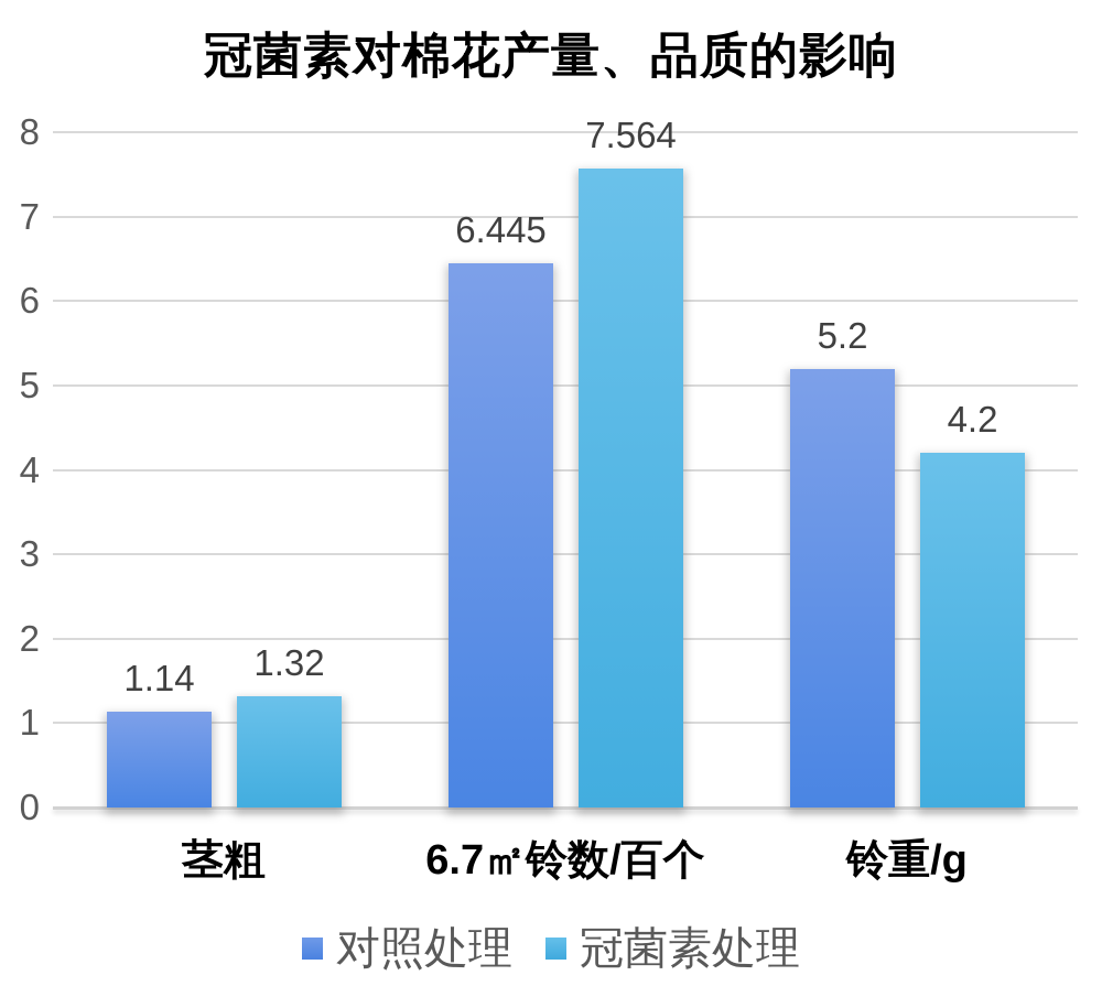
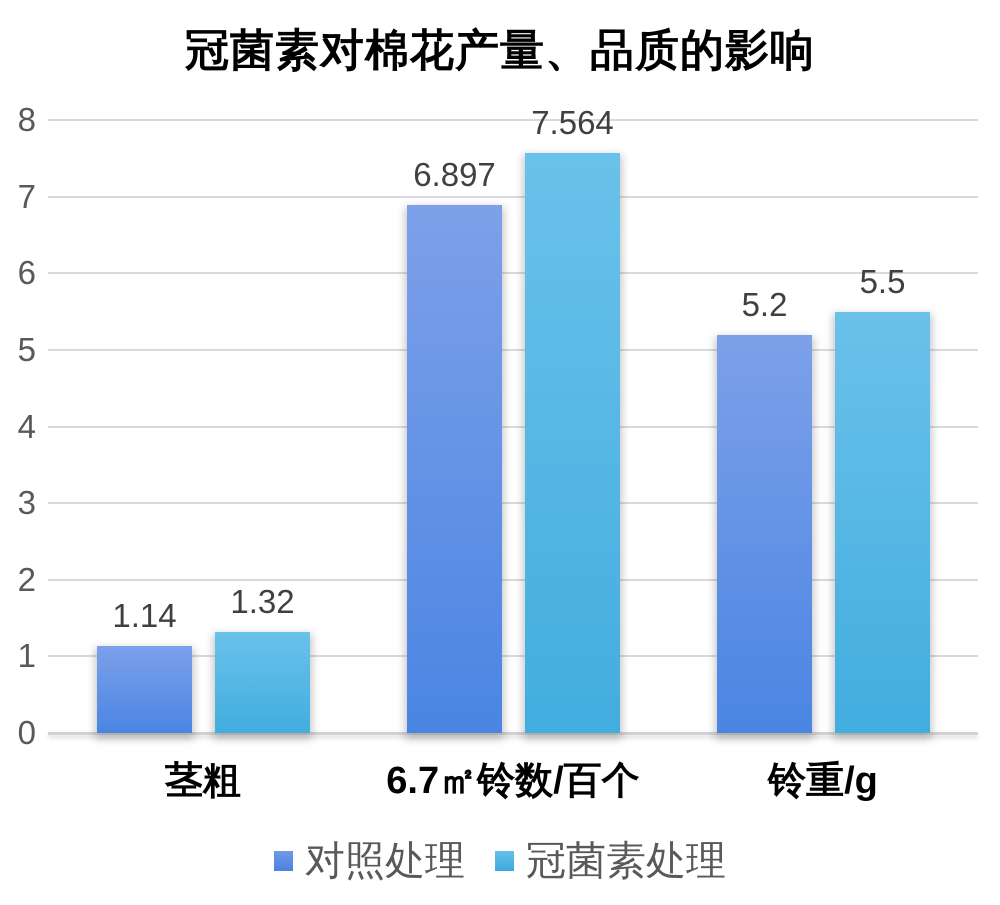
对照处理/6.7㎡铃数/百个: 6.445 -> 6.897
冠菌素处理/铃重/g: 4.2 -> 5.5
